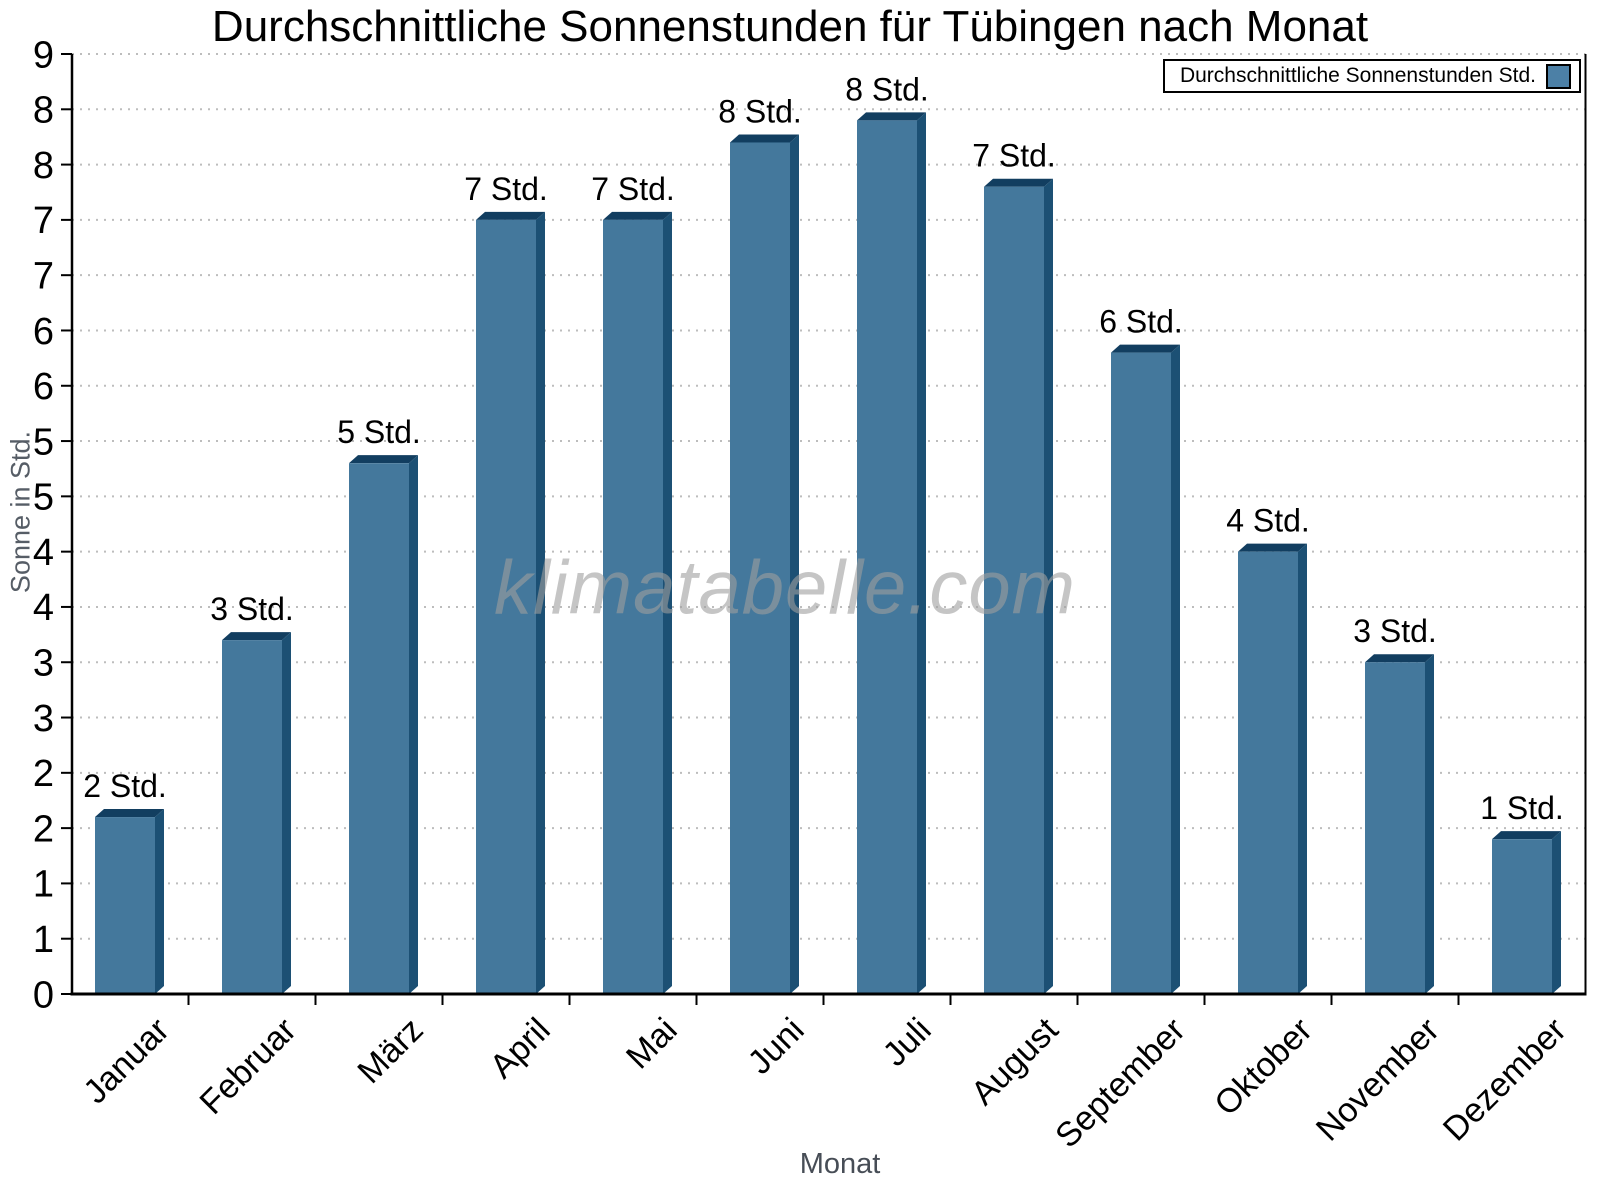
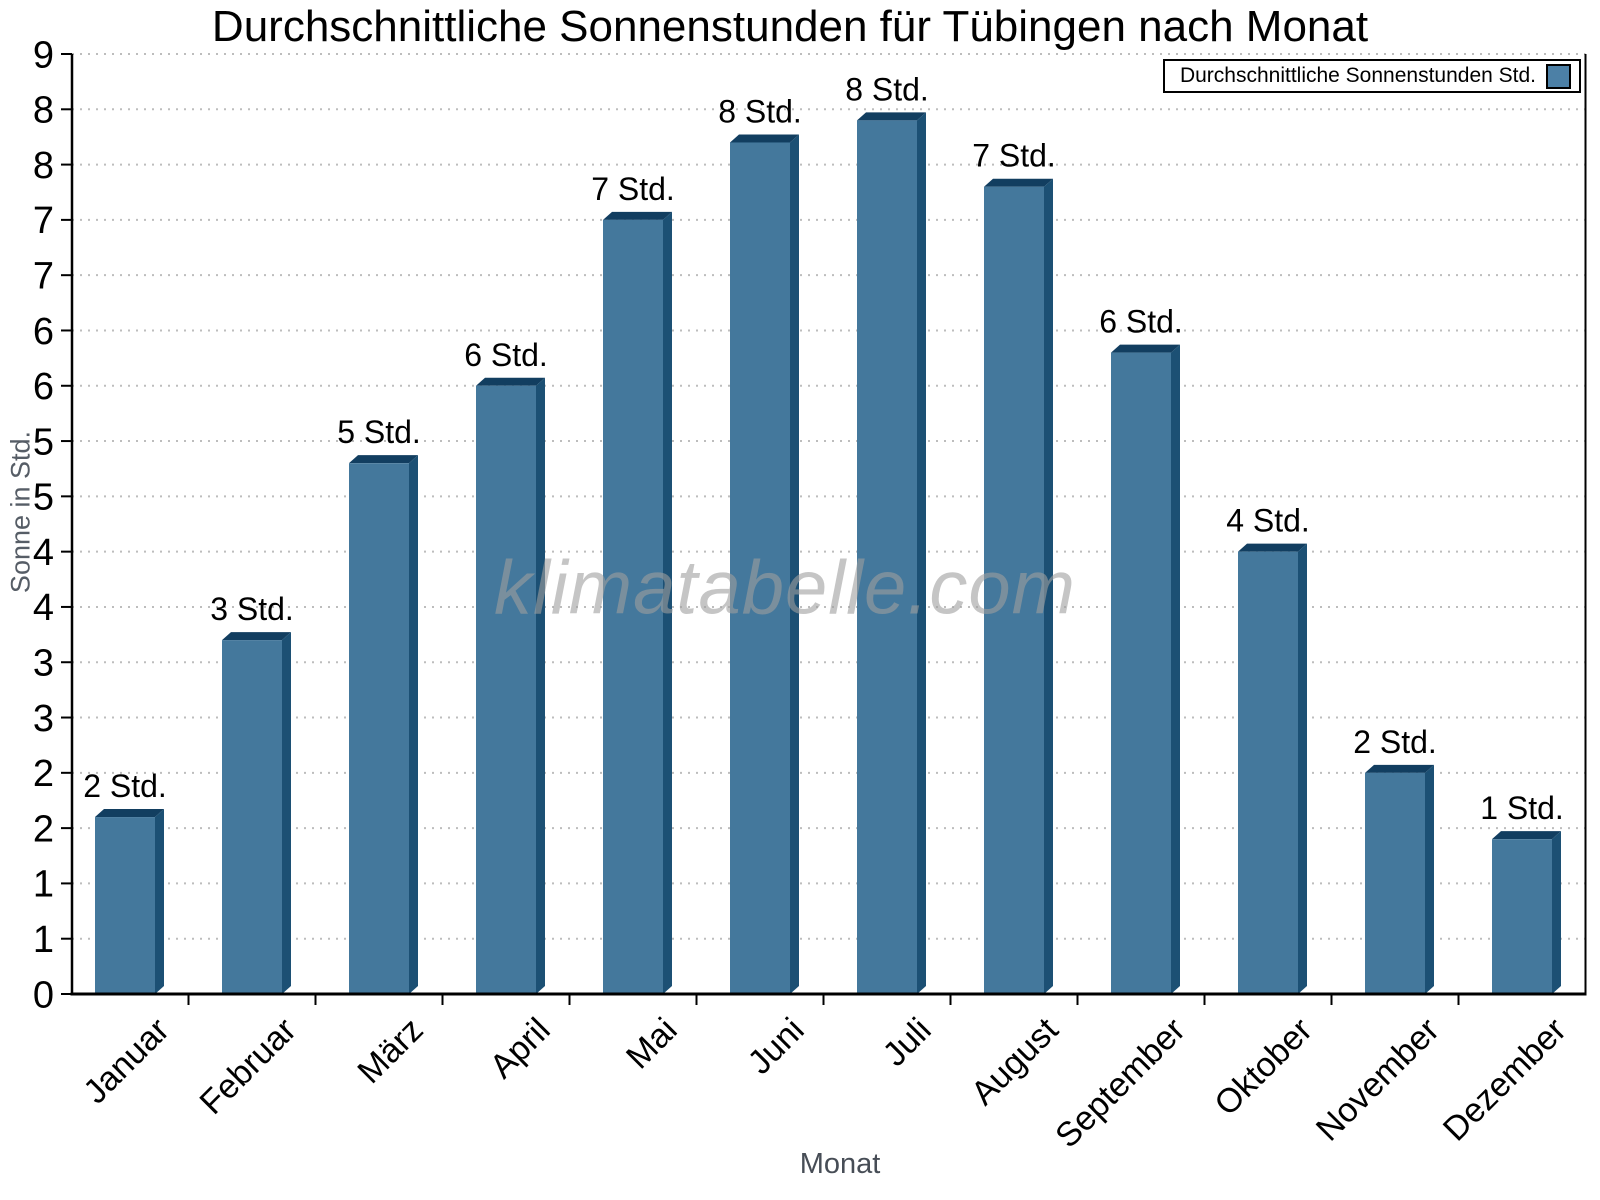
April: 7 -> 6
November: 3 -> 2
